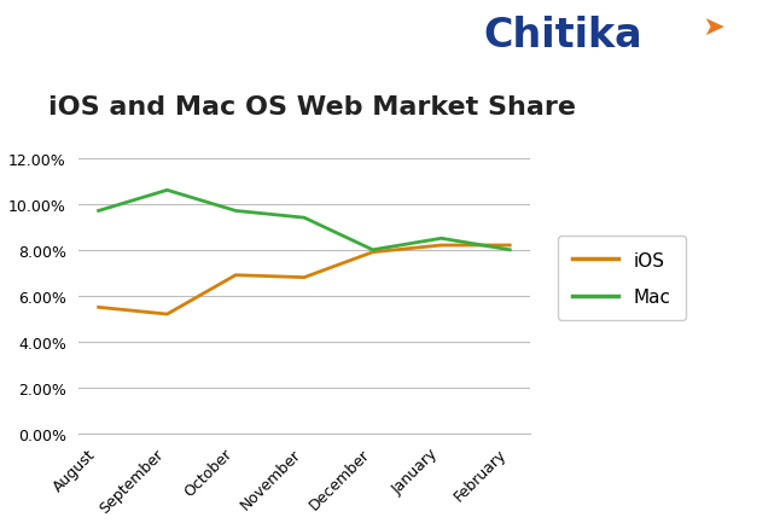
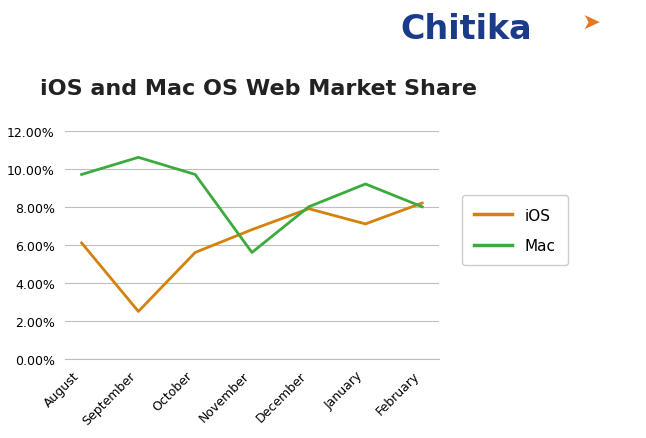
iOS/August: 5.5% -> 6.1%
iOS/September: 5.2% -> 2.5%
iOS/October: 6.9% -> 5.6%
Mac/November: 9.4% -> 5.6%
iOS/January: 8.2% -> 7.1%
Mac/January: 8.5% -> 9.2%
